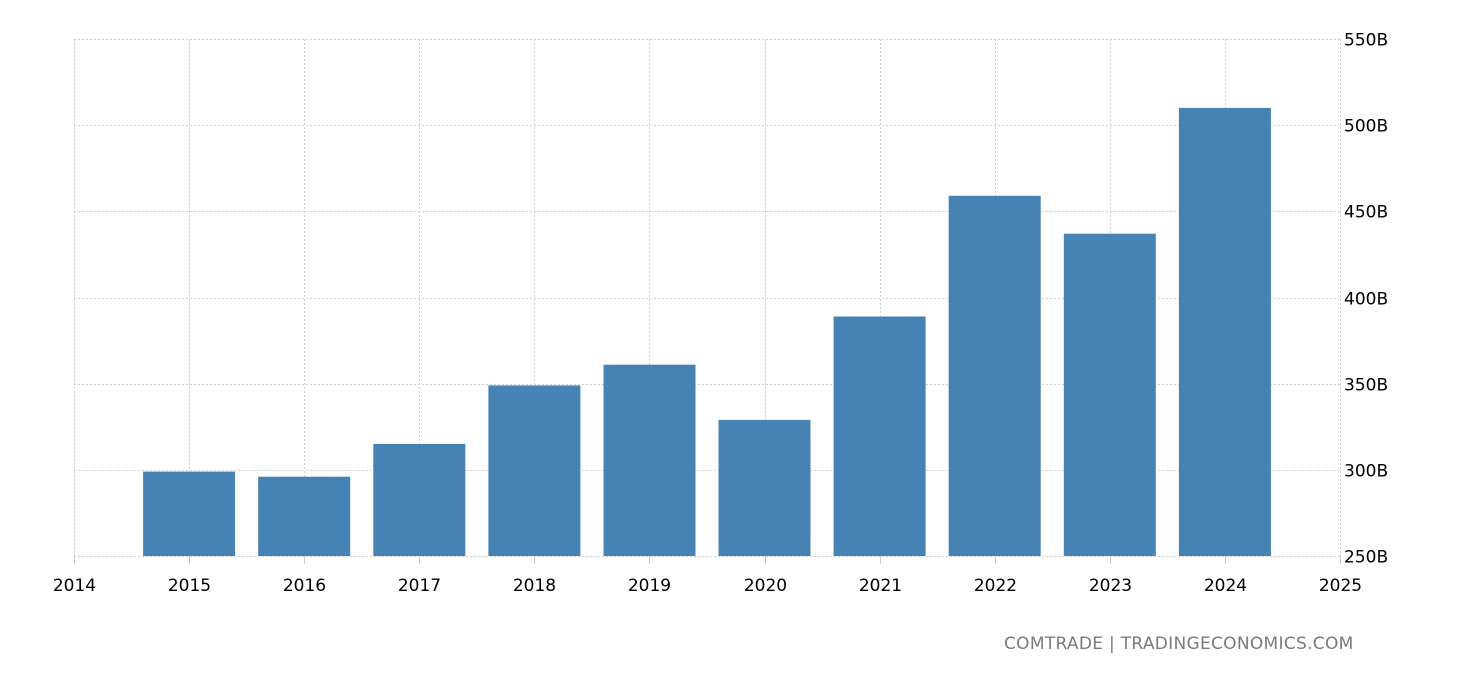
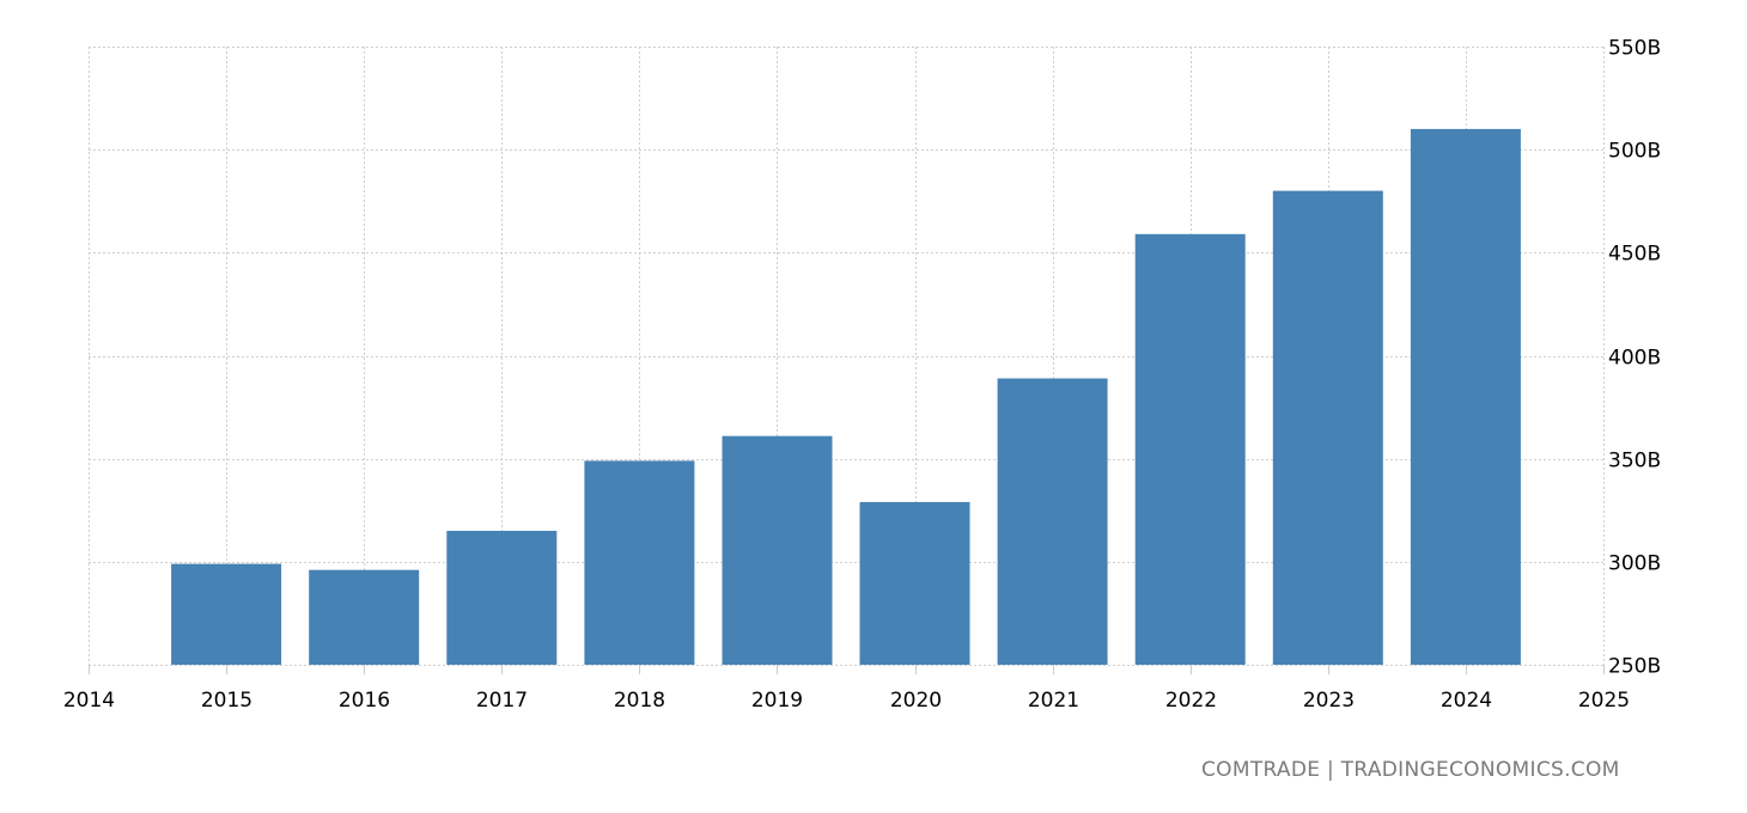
2023: 437B -> 480B
